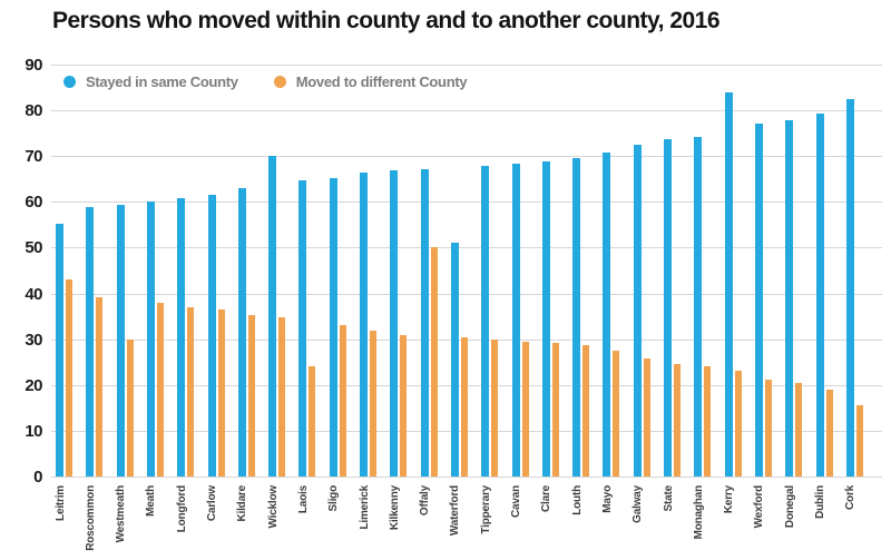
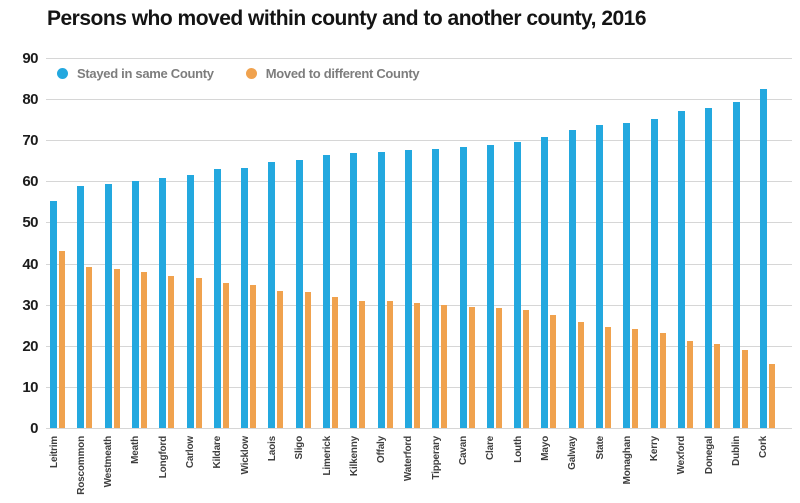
Moved to different County/Westmeath: 30 -> 39
Stayed in same County/Wicklow: 70 -> 63
Moved to different County/Laois: 24 -> 33
Moved to different County/Offaly: 50 -> 31
Stayed in same County/Waterford: 51 -> 68
Stayed in same County/Kerry: 84 -> 75
